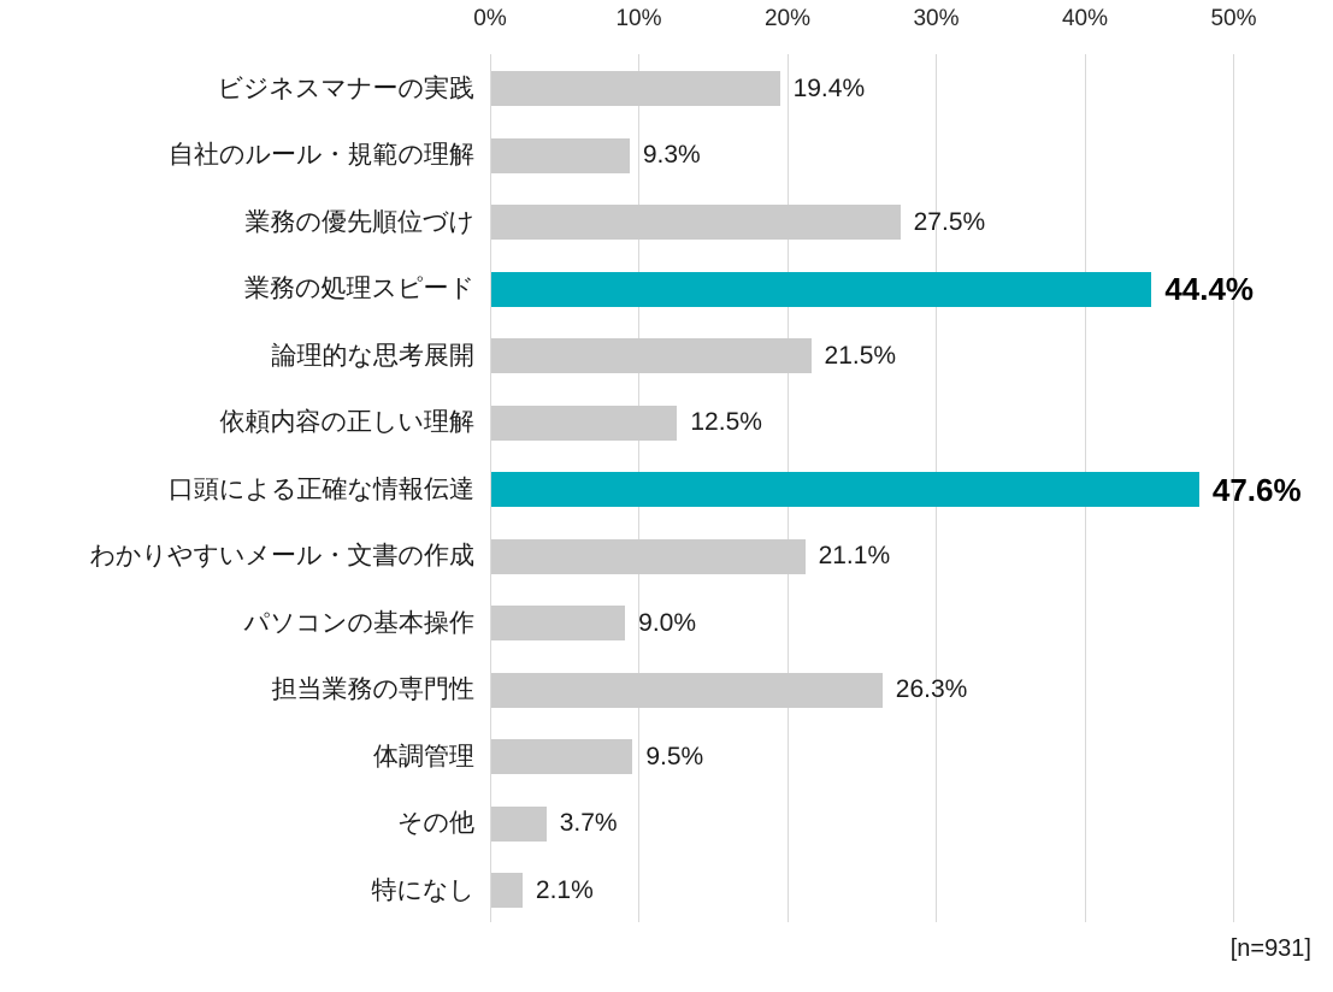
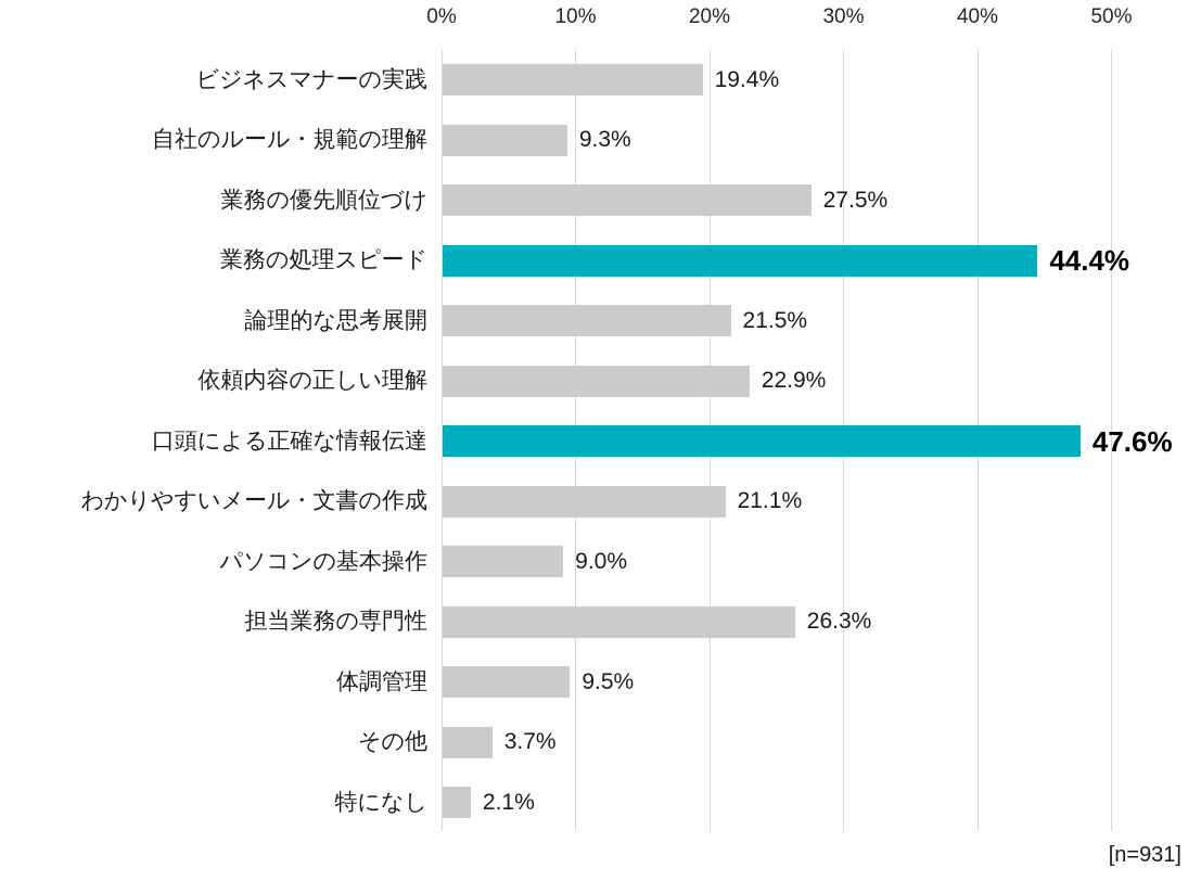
依頼内容の正しい理解: 12.5% -> 22.9%
